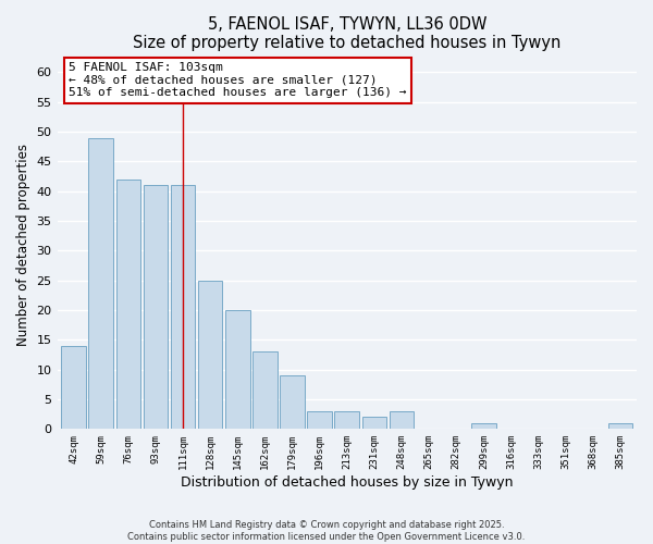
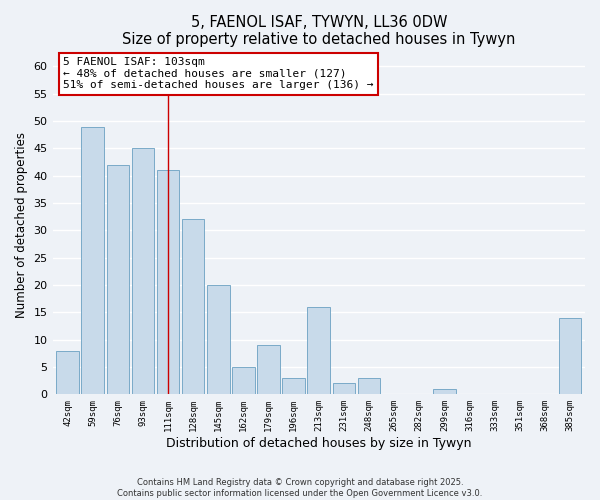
42sqm: 14 -> 8
93sqm: 41 -> 45
128sqm: 25 -> 32
162sqm: 13 -> 5
213sqm: 3 -> 16
385sqm: 1 -> 14
